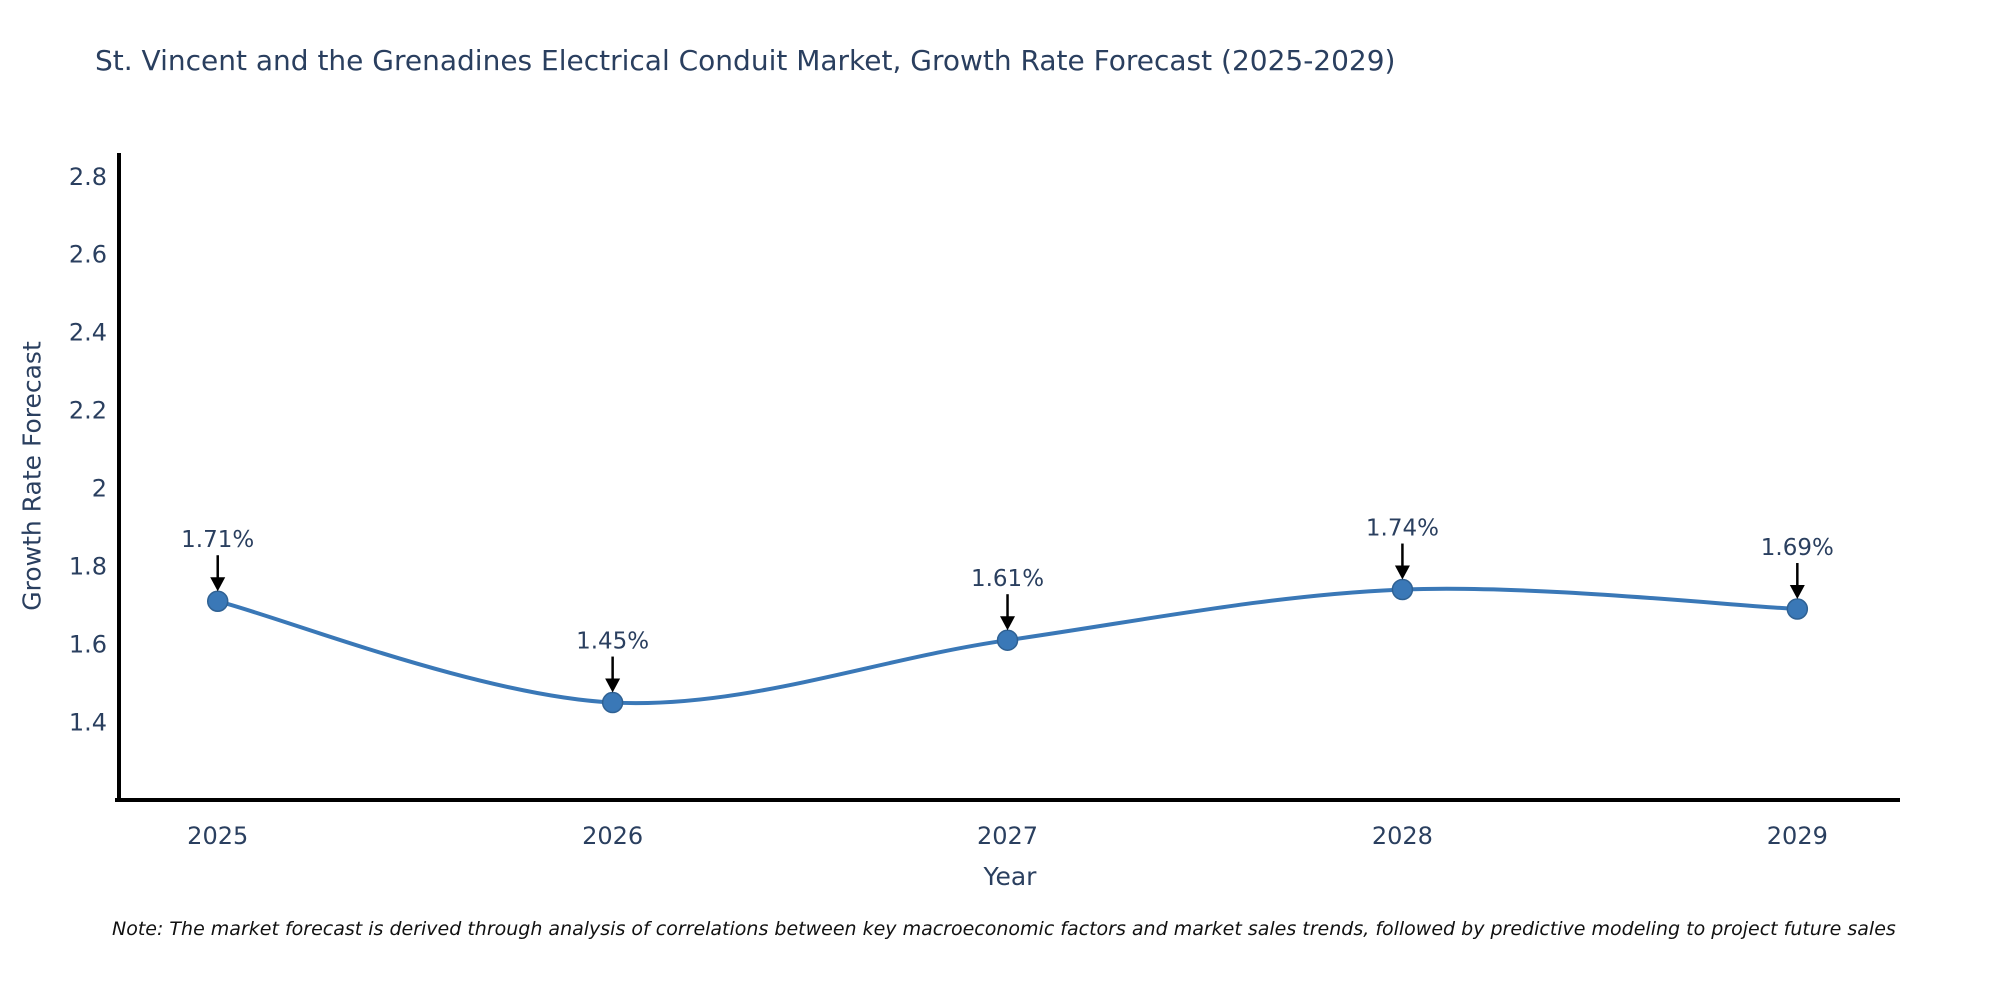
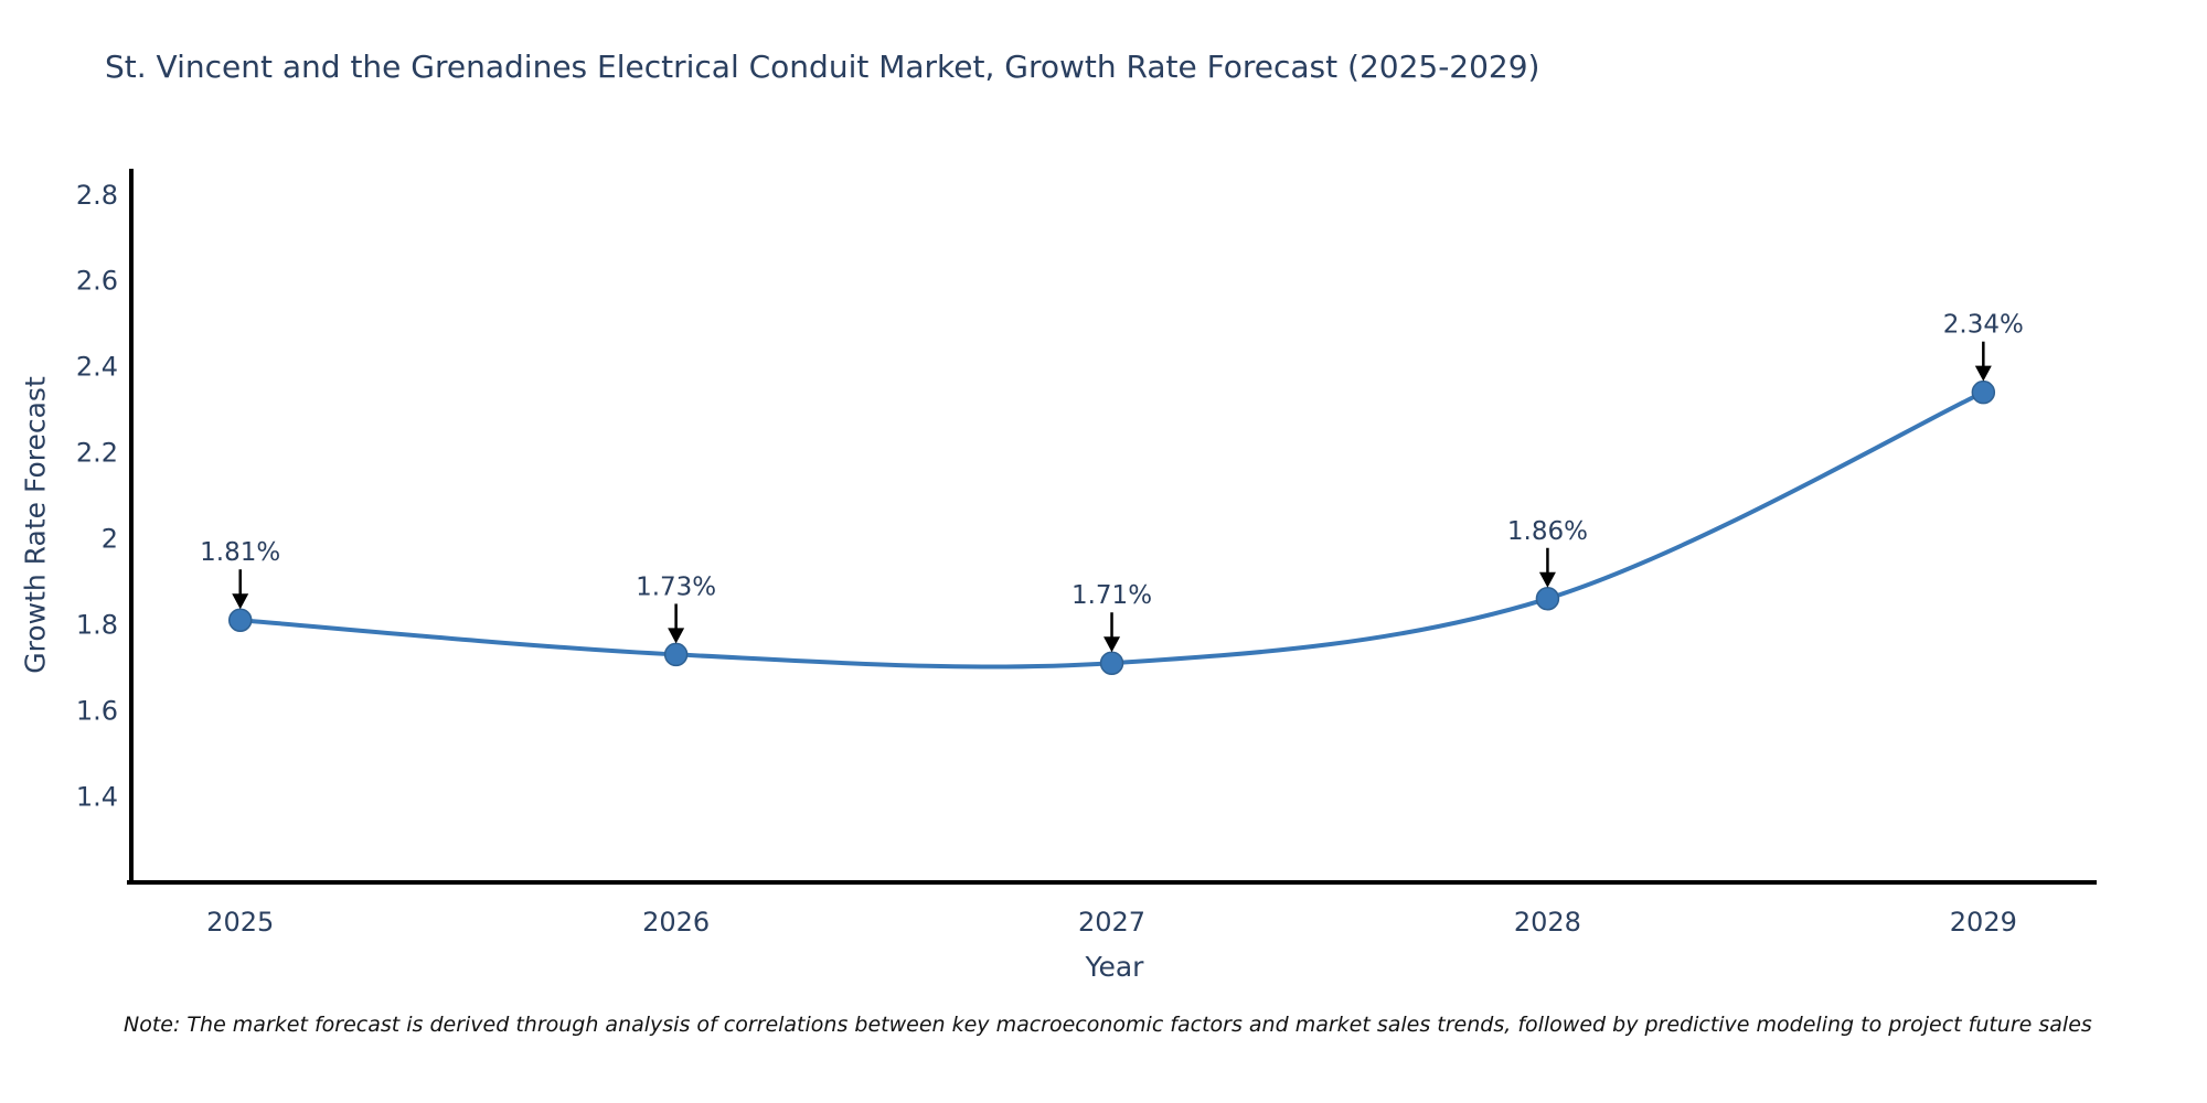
2025: 1.71% -> 1.81%
2026: 1.45% -> 1.73%
2027: 1.61% -> 1.71%
2028: 1.74% -> 1.86%
2029: 1.69% -> 2.34%
